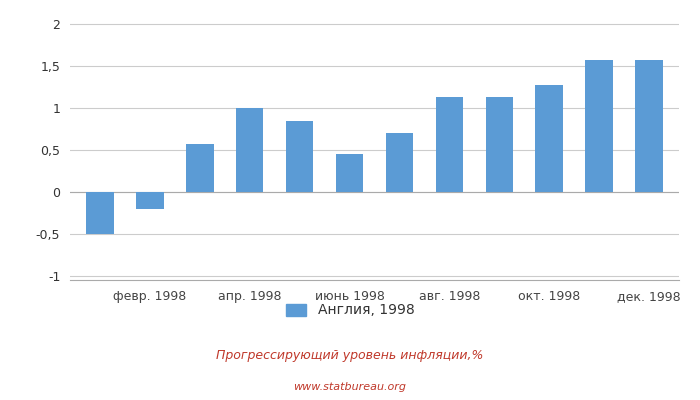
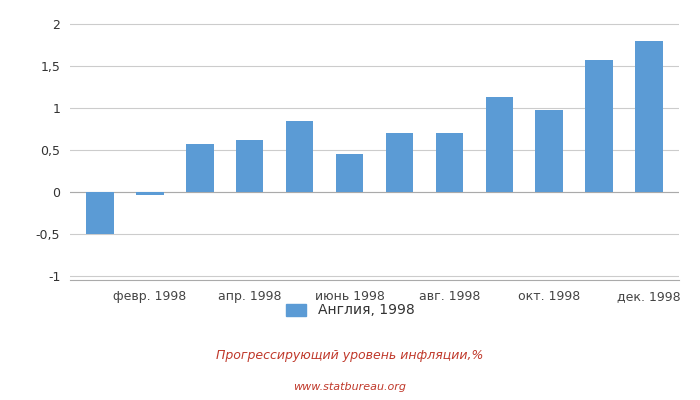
февр. 1998: -0,20 -> -0,04
апр. 1998: 1,00 -> 0,62
авг. 1998: 1,13 -> 0,70
окт. 1998: 1,27 -> 0,98
дек. 1998: 1,57 -> 1,80
